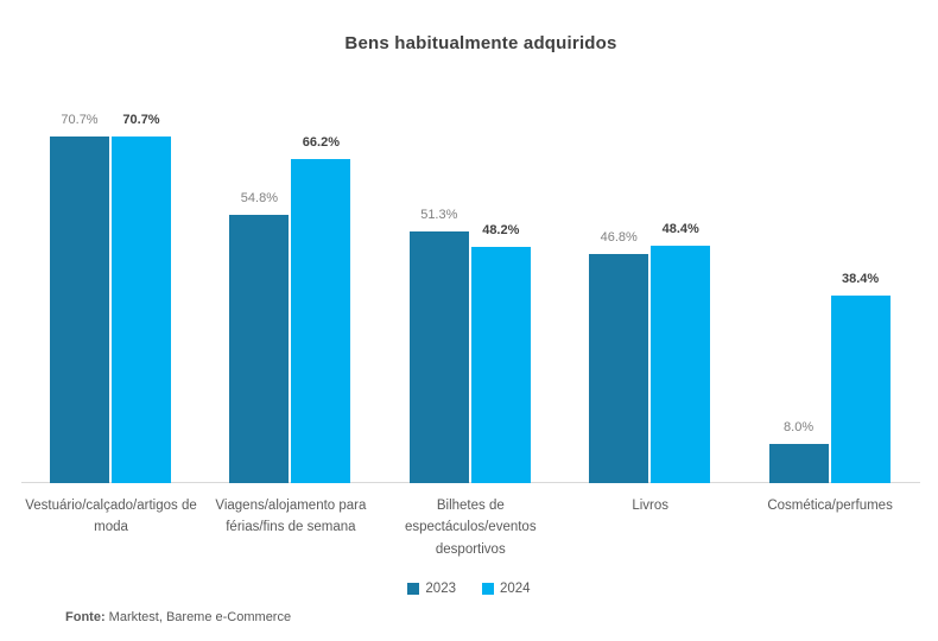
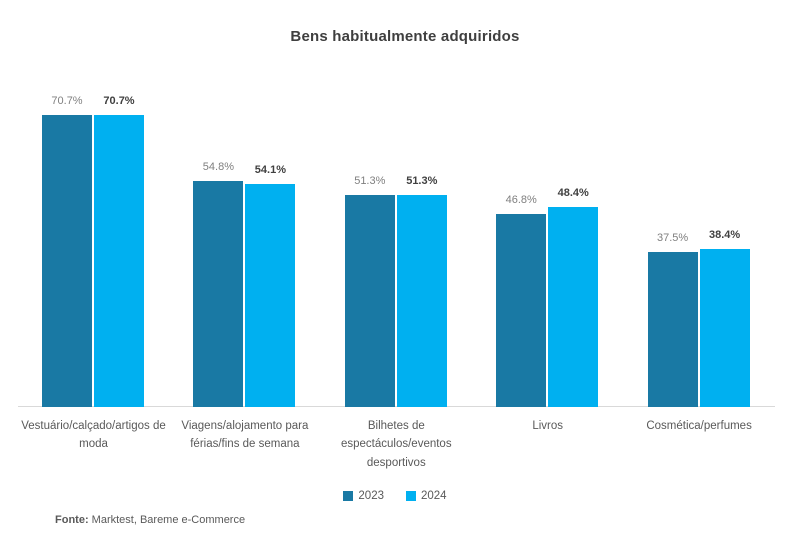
2024/Viagens/alojamento para férias/fins de semana: 66.2% -> 54.1%
2024/Bilhetes de espectáculos/eventos desportivos: 48.2% -> 51.3%
2023/Cosmética/perfumes: 8.0% -> 37.5%
